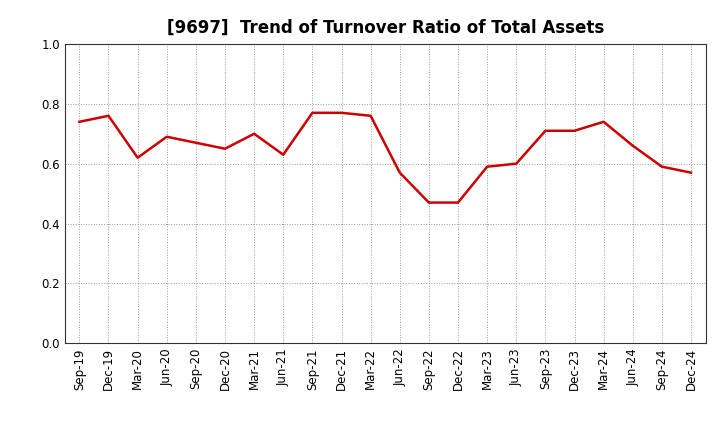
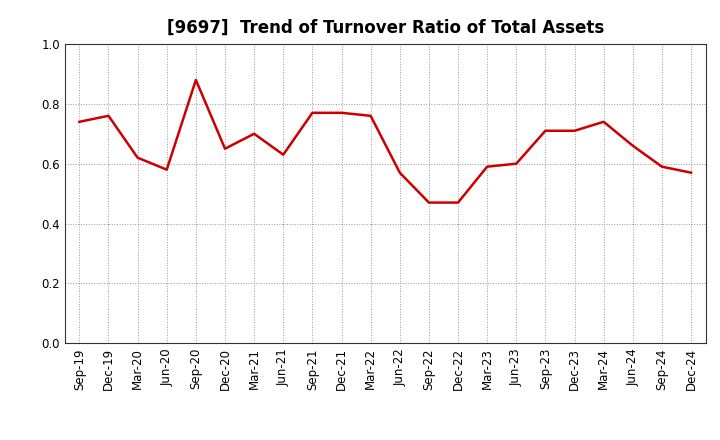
Jun-20: 0.69 -> 0.58
Sep-20: 0.67 -> 0.88
